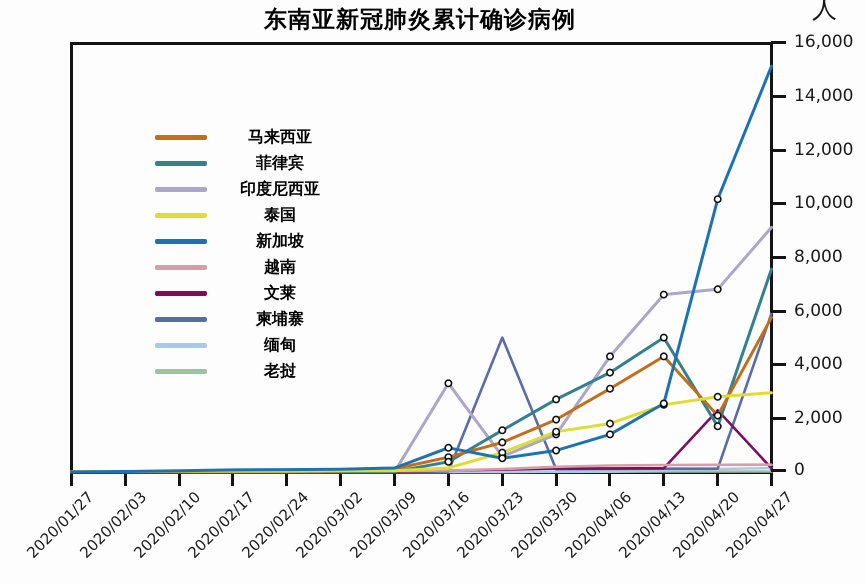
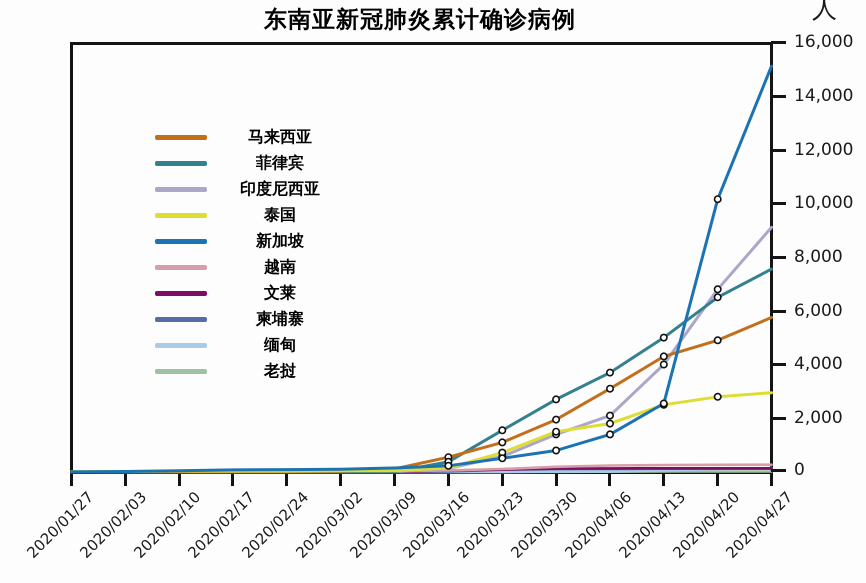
印度尼西亚/2020/03/16: 3300 -> 100
新加坡/2020/03/16: 900 -> 200
柬埔寨/2020/03/23: 5000 -> 100
印度尼西亚/2020/04/06: 4300 -> 2100
印度尼西亚/2020/04/13: 6600 -> 4000
马来西亚/2020/04/20: 2100 -> 4900
菲律宾/2020/04/20: 1700 -> 6500
文莱/2020/04/20: 2300 -> 100
柬埔寨/2020/04/27: 5900 -> 100
